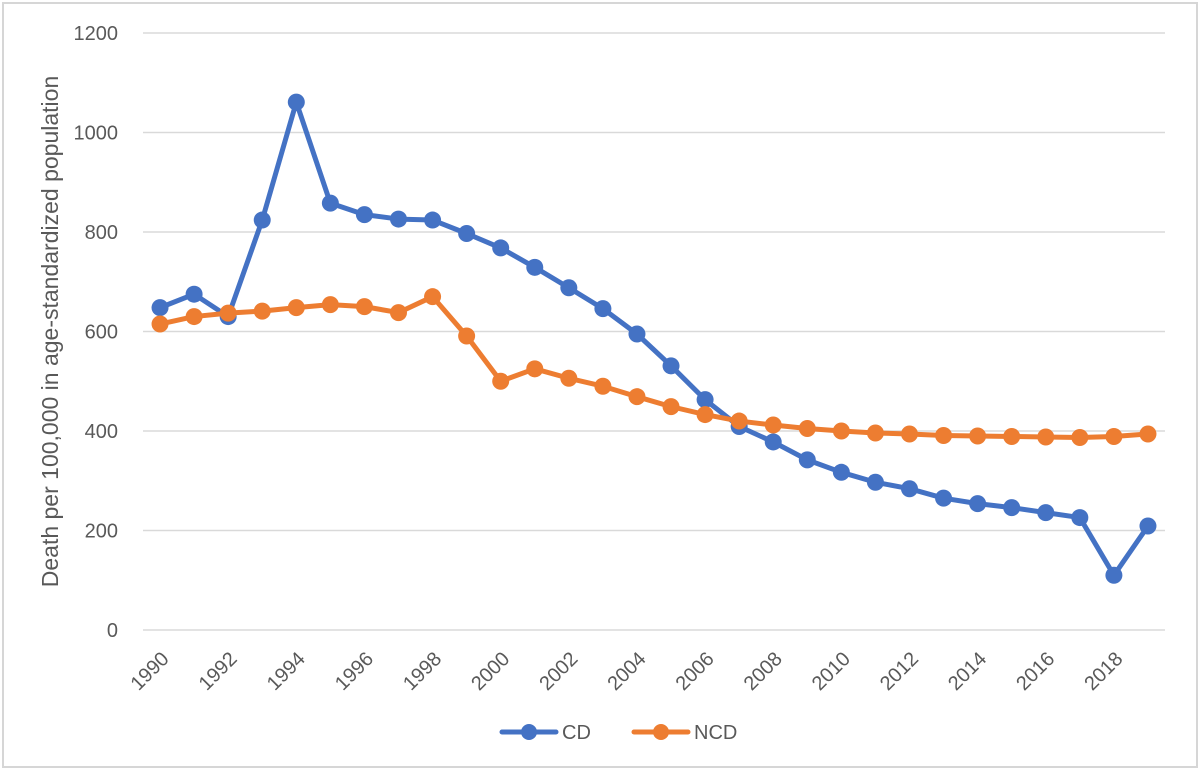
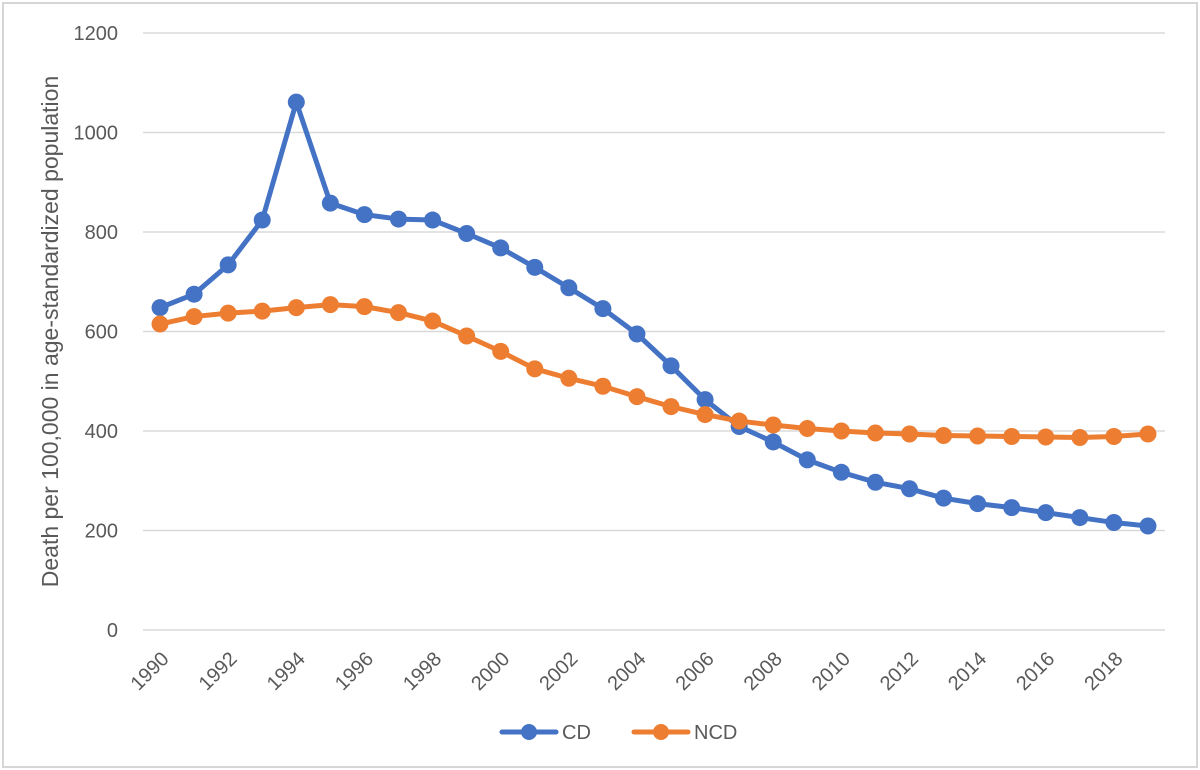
CD/1992: 630 -> 730
NCD/1998: 670 -> 620
NCD/2000: 500 -> 560
CD/2018: 110 -> 220
